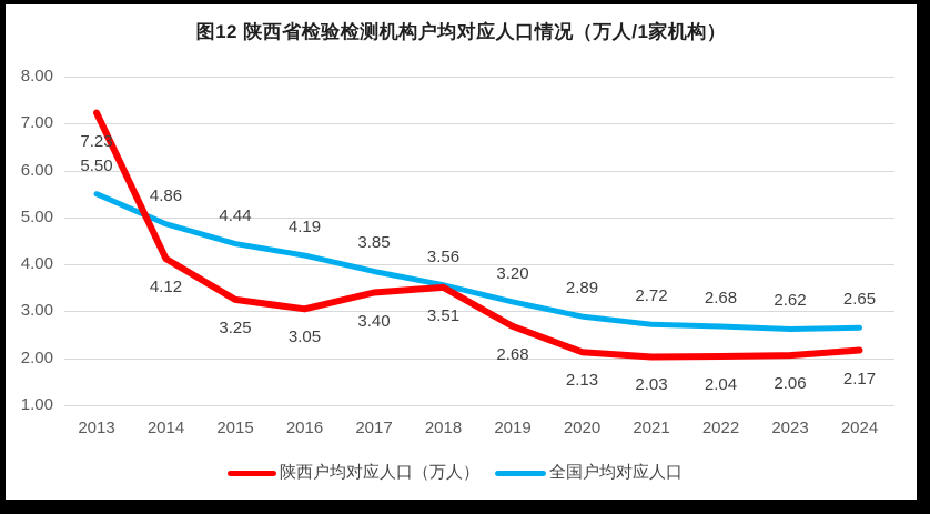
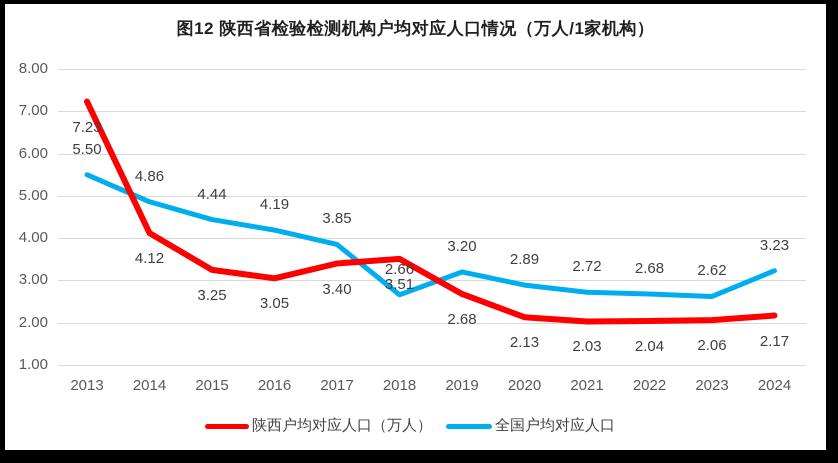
全国户均对应人口/2018: 3.56 -> 2.66
全国户均对应人口/2024: 2.65 -> 3.23
